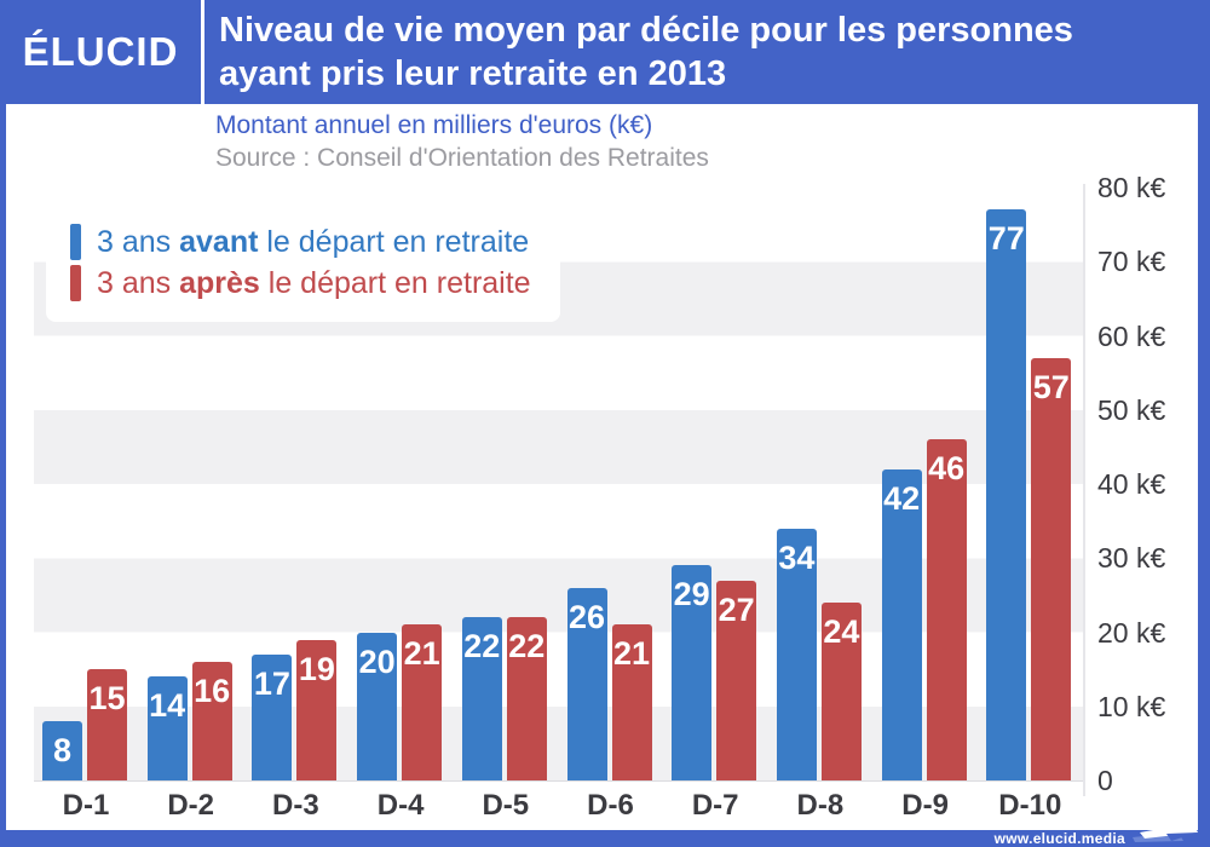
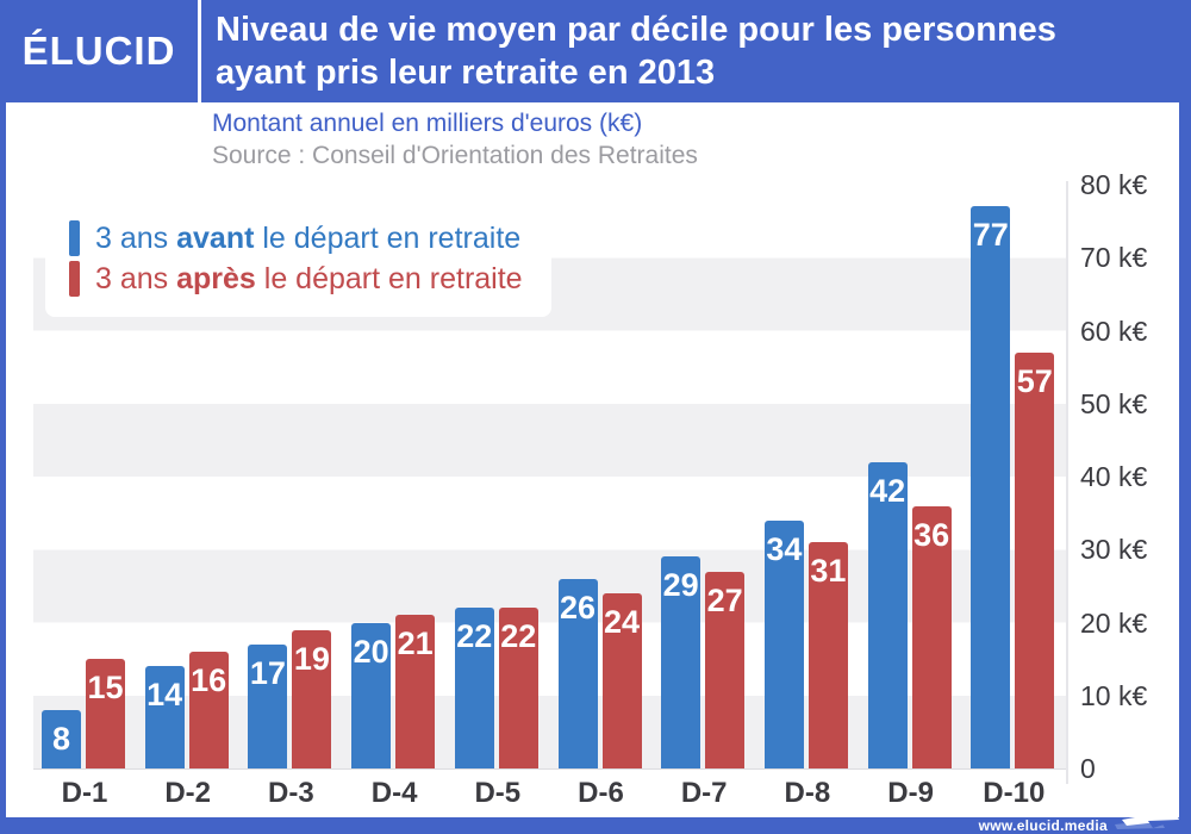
3 ans après le départ en retraite/D-6: 21 -> 24
3 ans après le départ en retraite/D-8: 24 -> 31
3 ans après le départ en retraite/D-9: 46 -> 36
